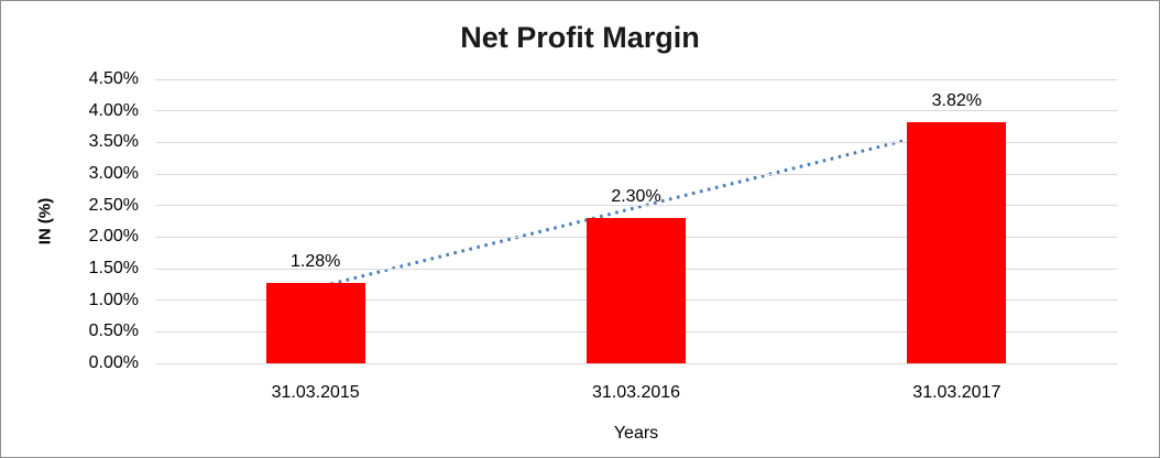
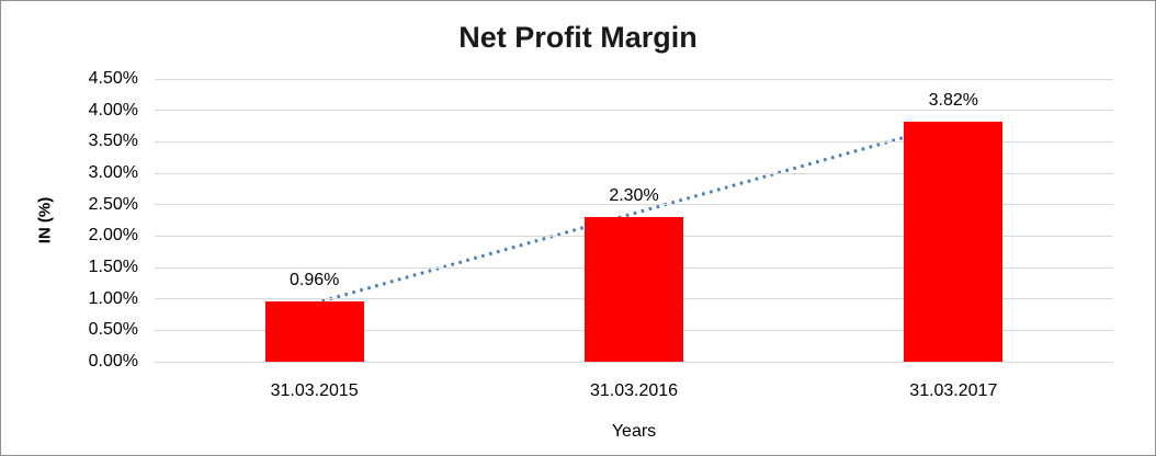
31.03.2015: 1.28% -> 0.96%
